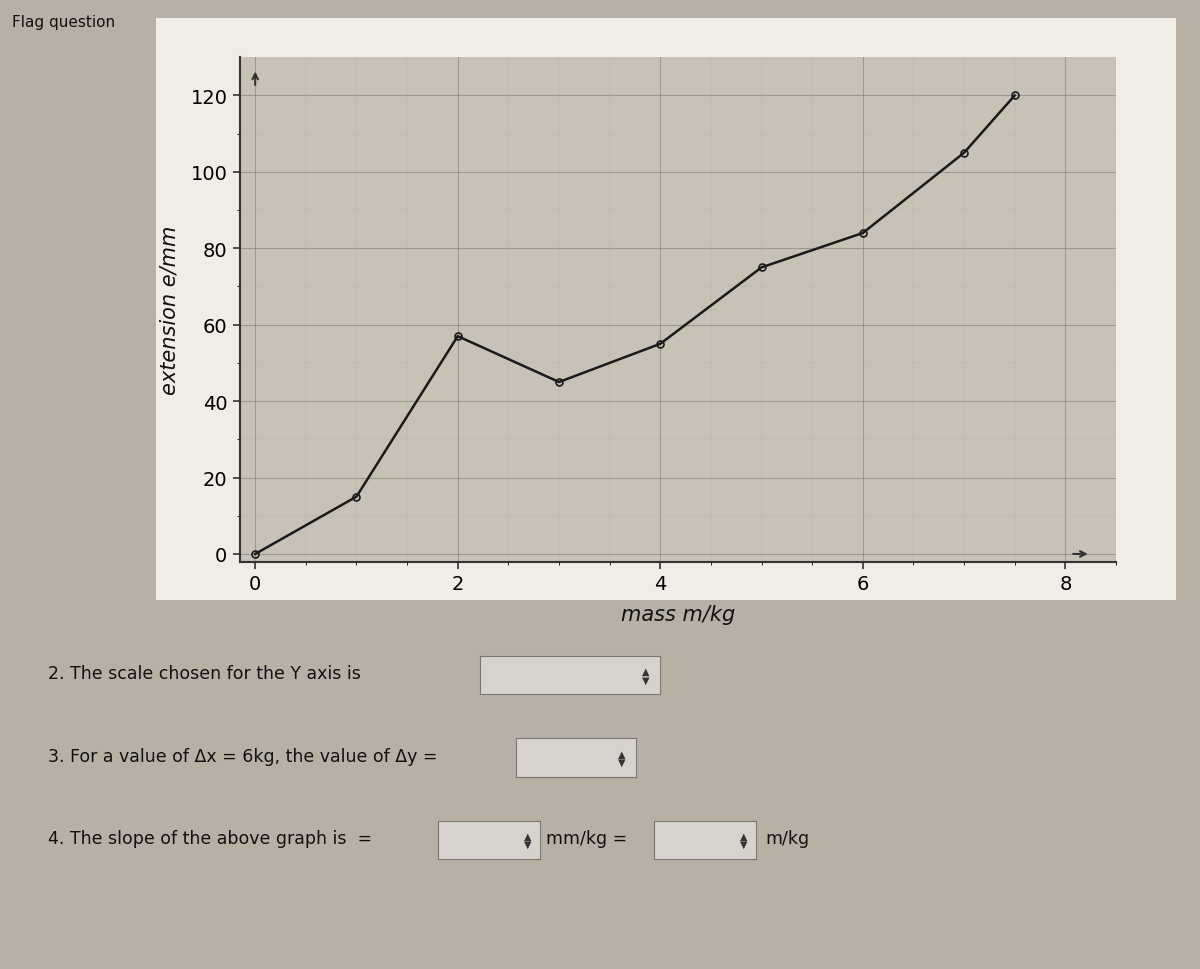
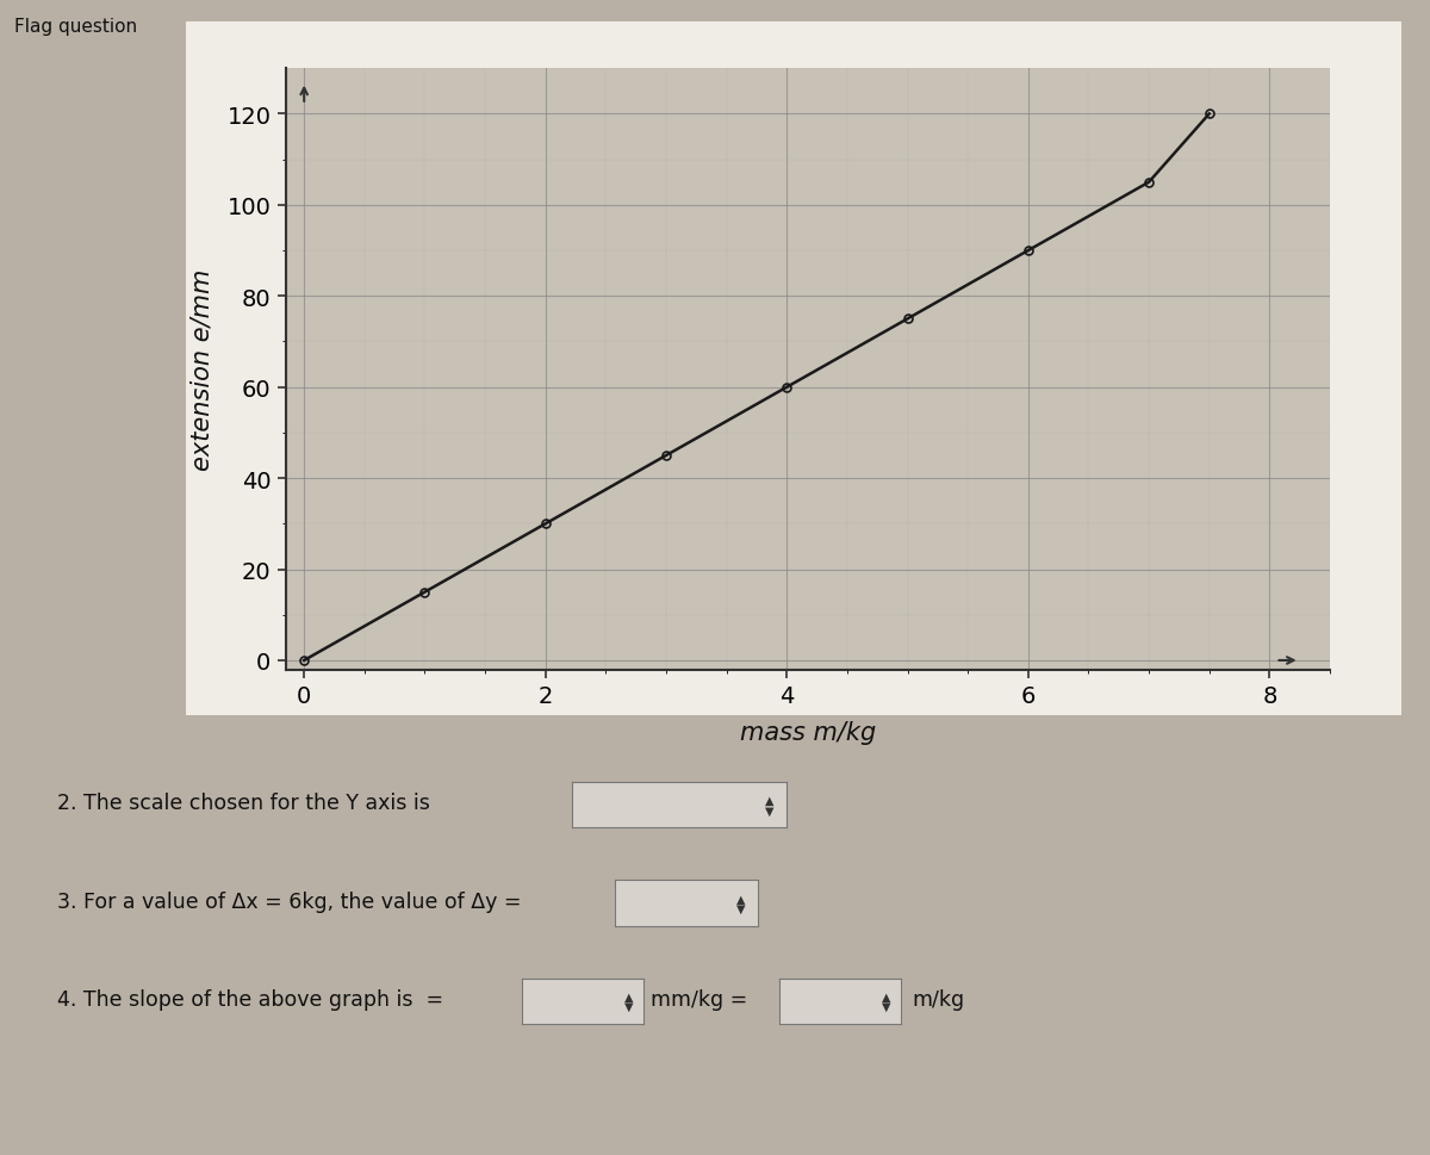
2: 57 -> 30
4: 55 -> 60
6: 84 -> 90
